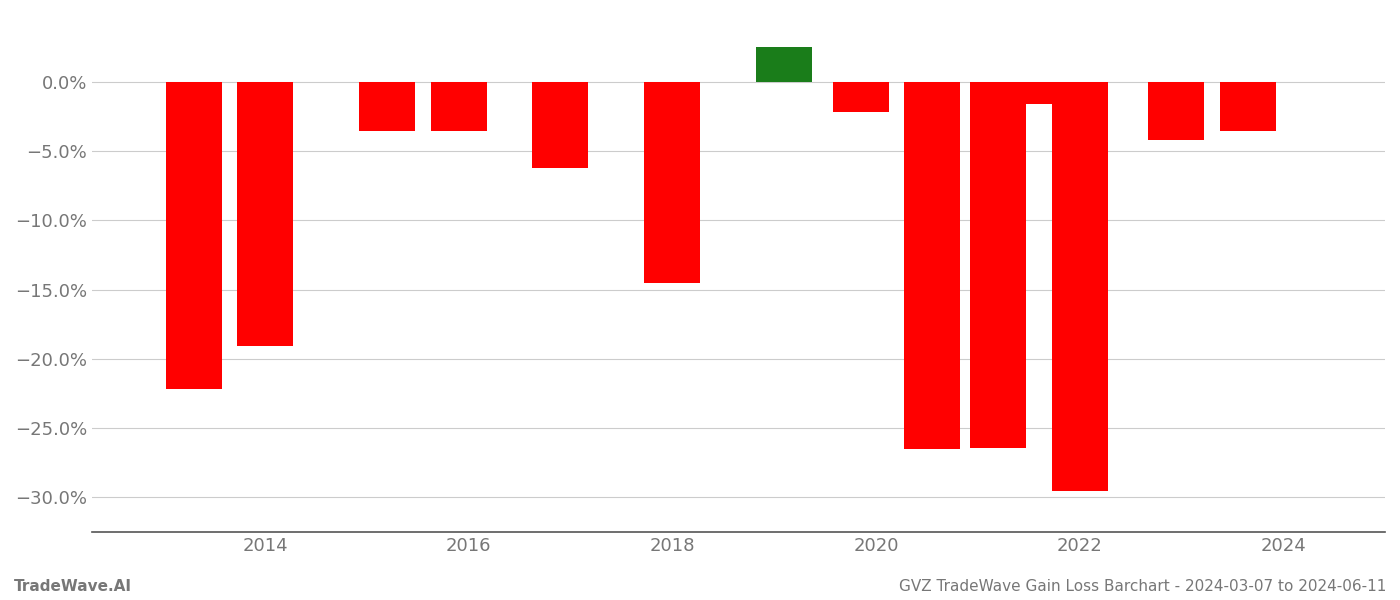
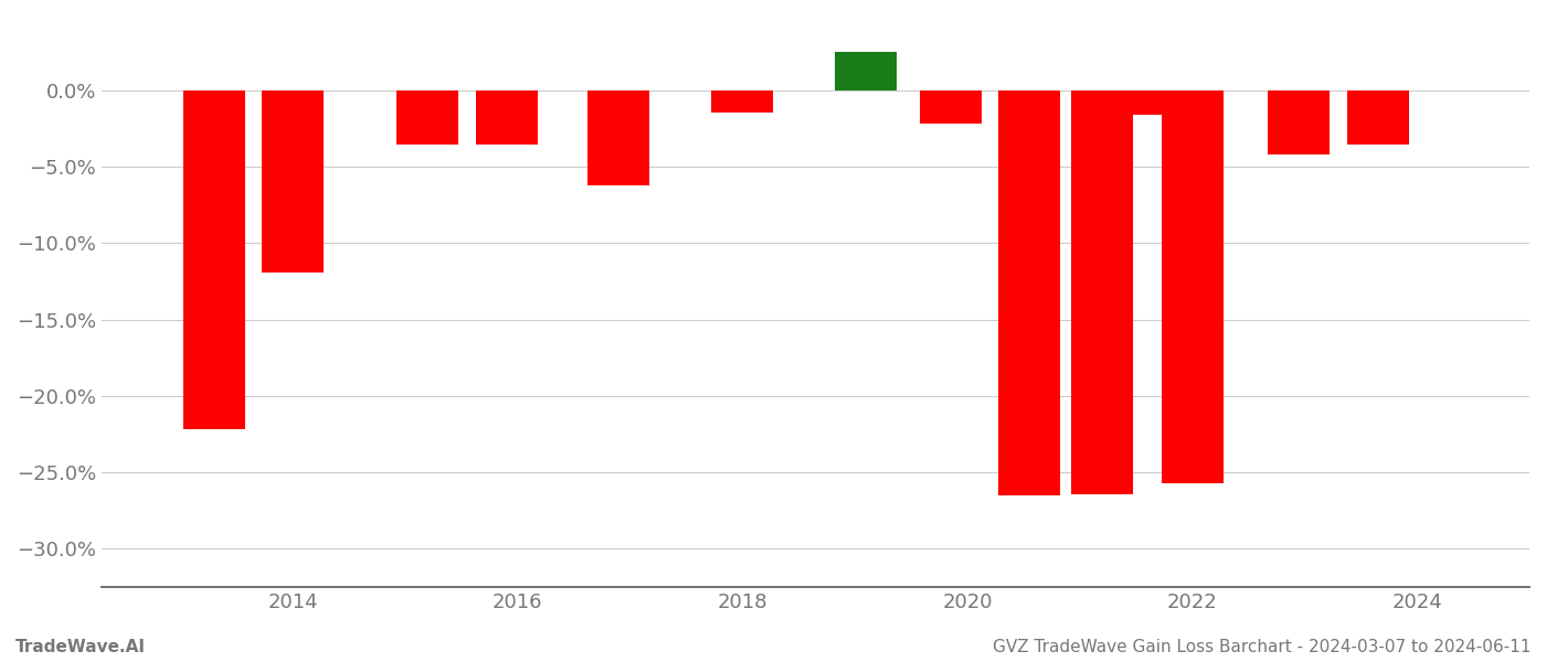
2014: -19.1% -> -11.9%
2018: -14.5% -> -1.5%
2022: -29.5% -> -25.7%
